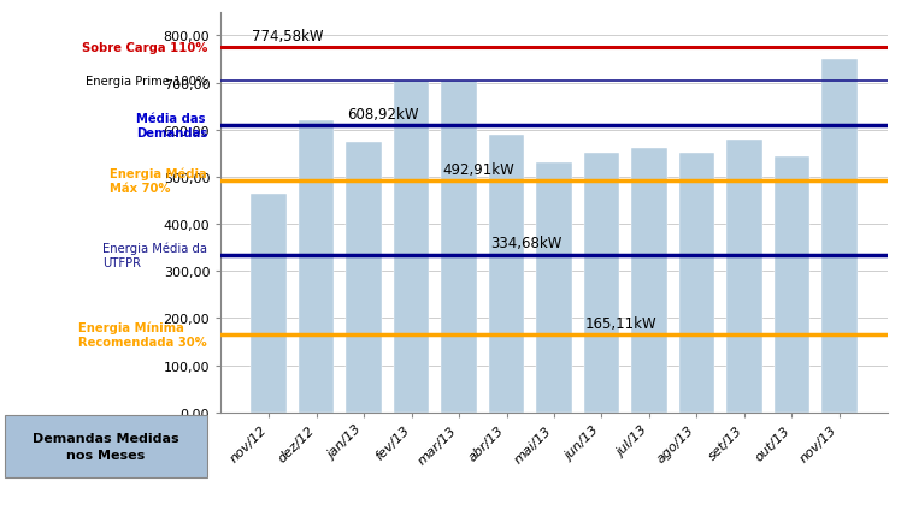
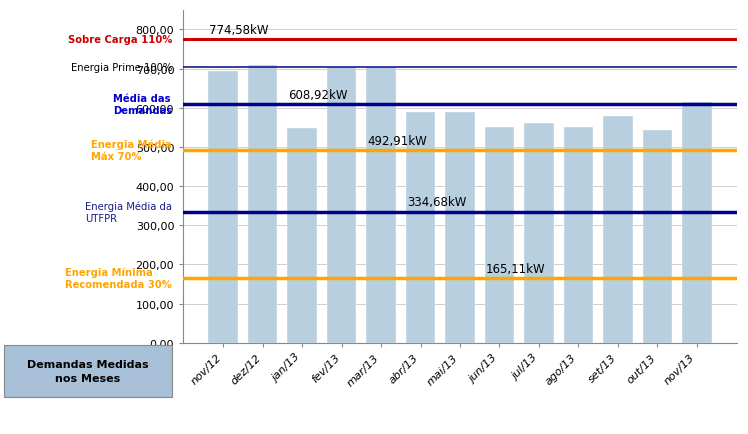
nov/12: 465 -> 693
dez/12: 620 -> 710
jan/13: 575 -> 547
mai/13: 530 -> 590
nov/13: 750 -> 615
